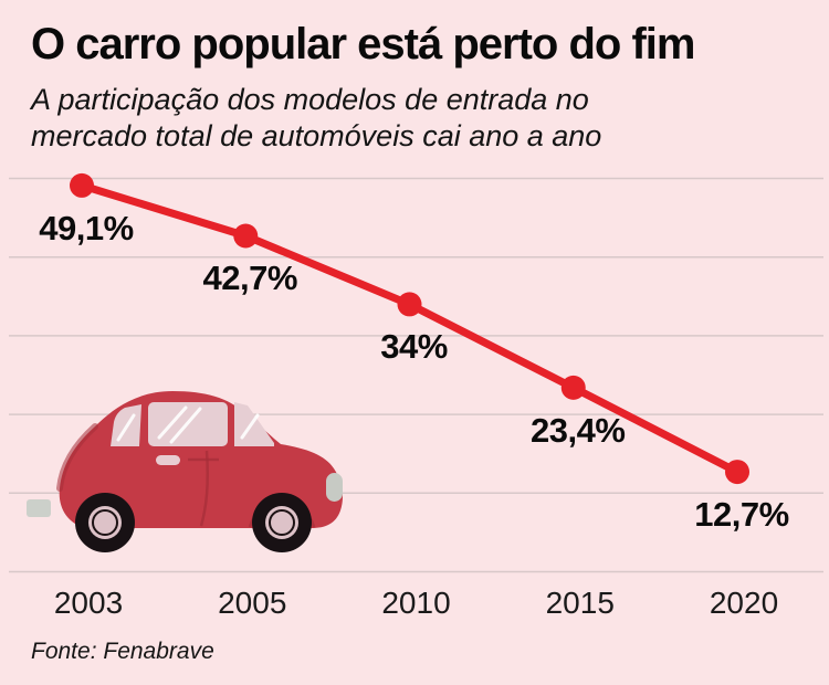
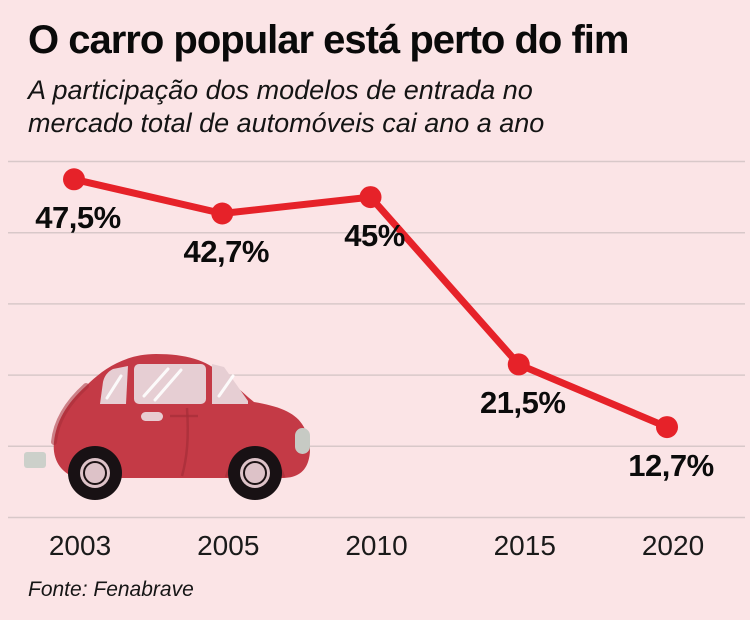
2003: 49,1% -> 47,5%
2010: 34% -> 45%
2015: 23,4% -> 21,5%
